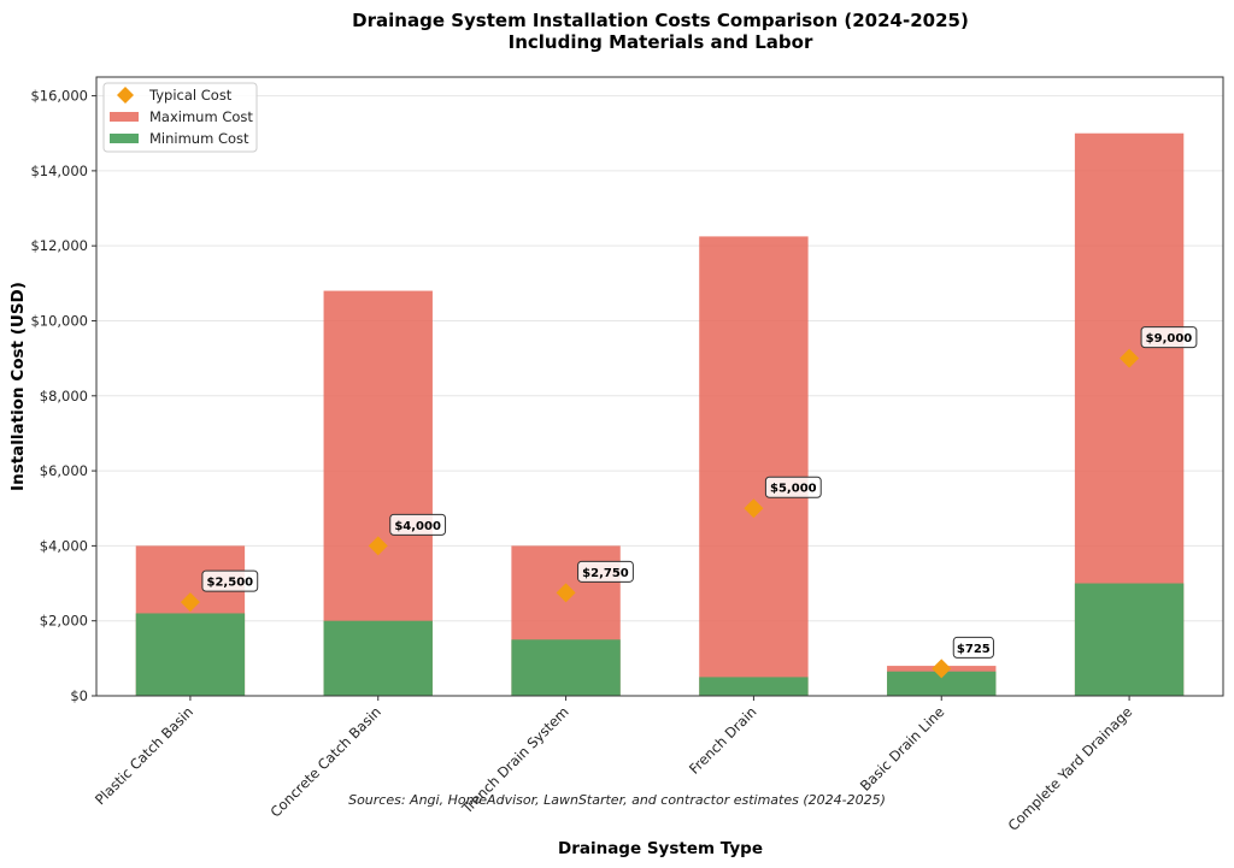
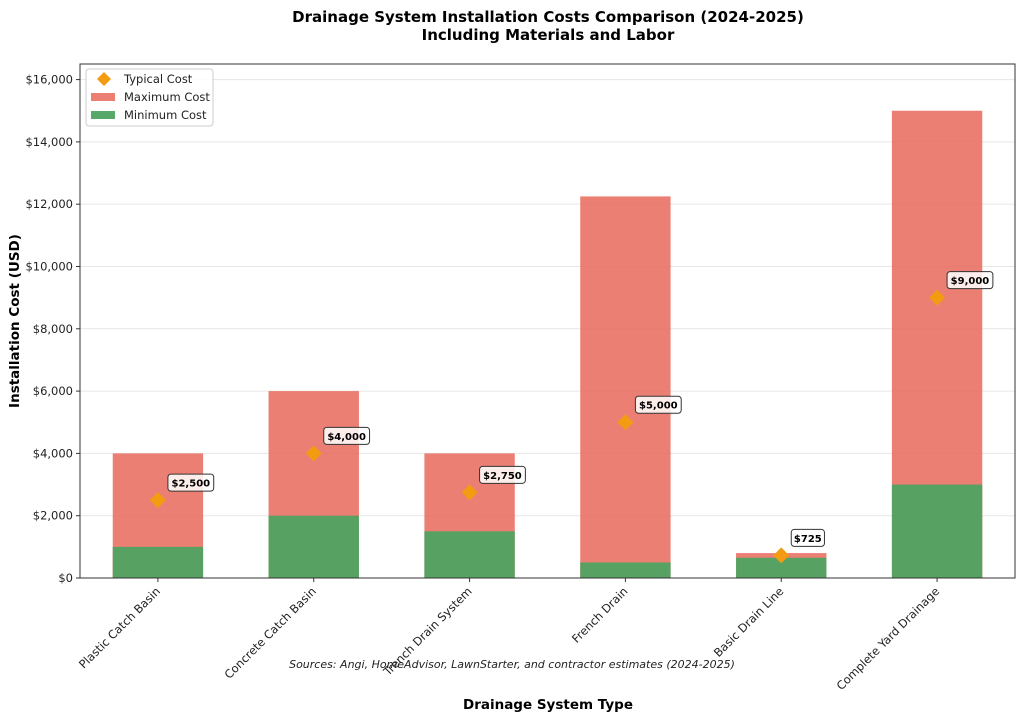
Minimum Cost/Plastic Catch Basin: $2200 -> $1000
Maximum Cost/Concrete Catch Basin: $10800 -> $6000
